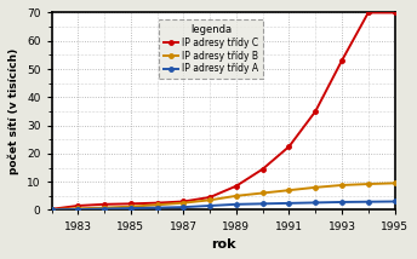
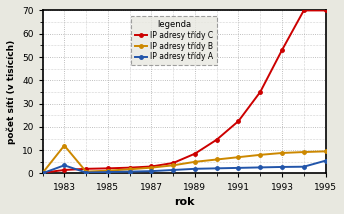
IP adresy třídy B/1983: 0.5 -> 12.0
IP adresy třídy A/1983: 0.2 -> 3.5
IP adresy třídy A/1995: 3.0 -> 5.5
